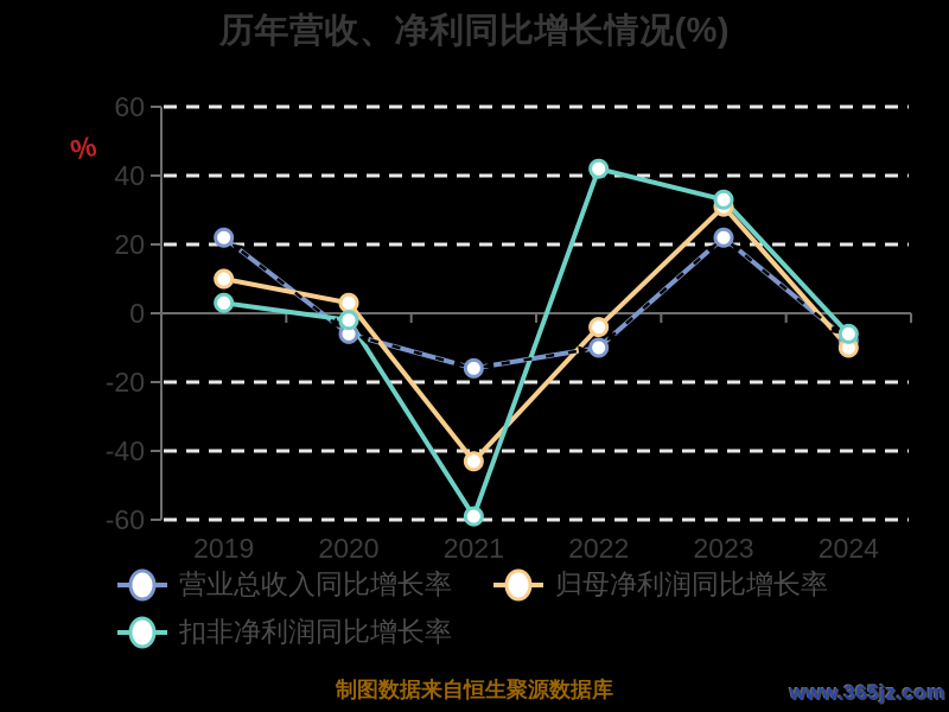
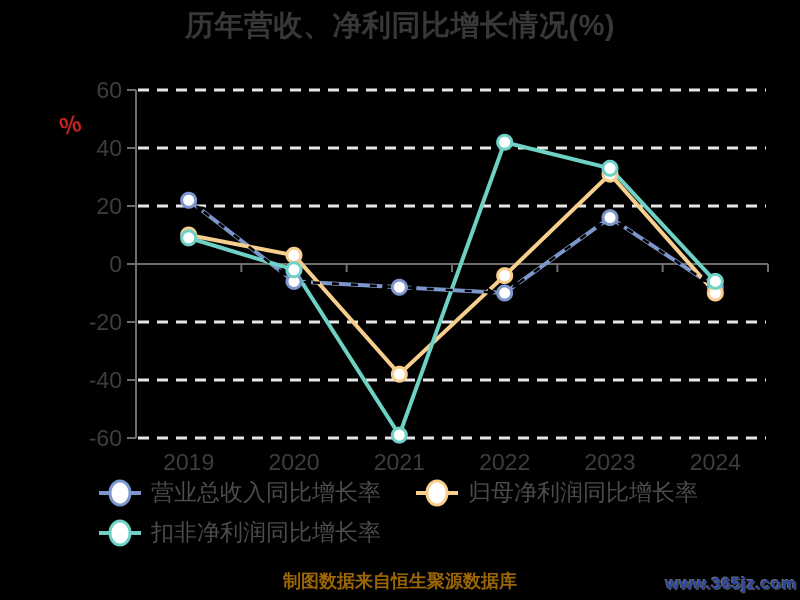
扣非净利润同比增长率/2019: 3 -> 9
营业总收入同比增长率/2021: -16 -> -8
归母净利润同比增长率/2021: -43 -> -38
营业总收入同比增长率/2023: 22 -> 16
